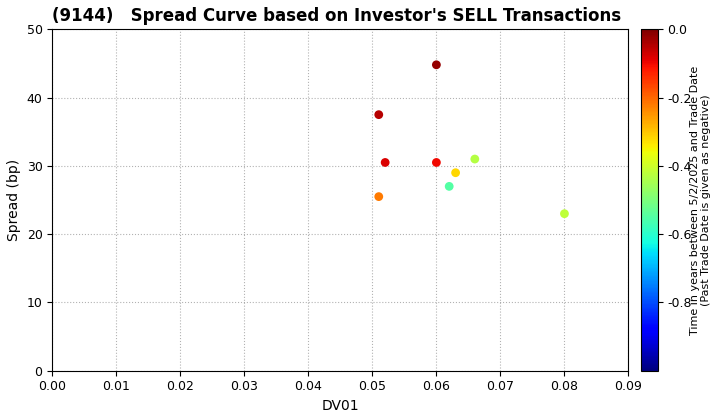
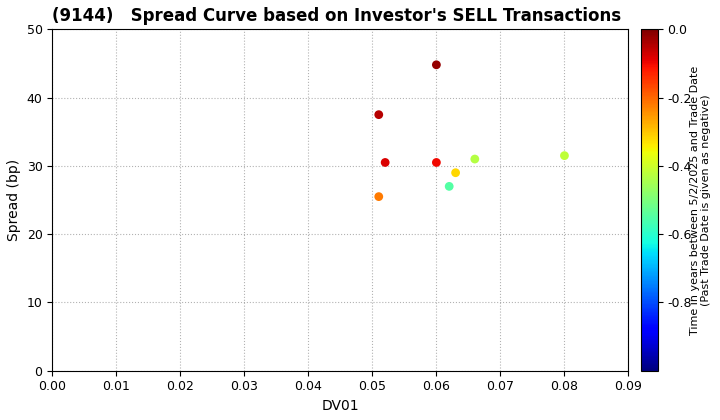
0.08: 23.0 -> 31.5
